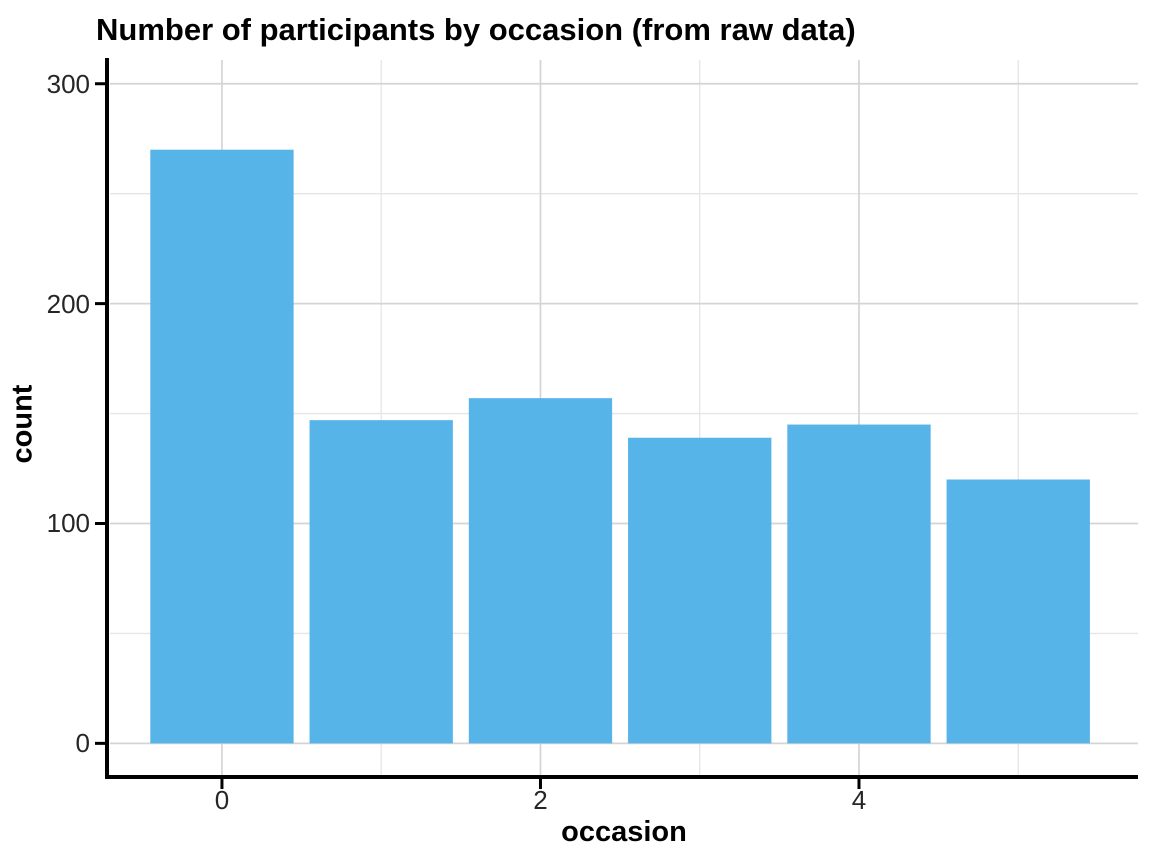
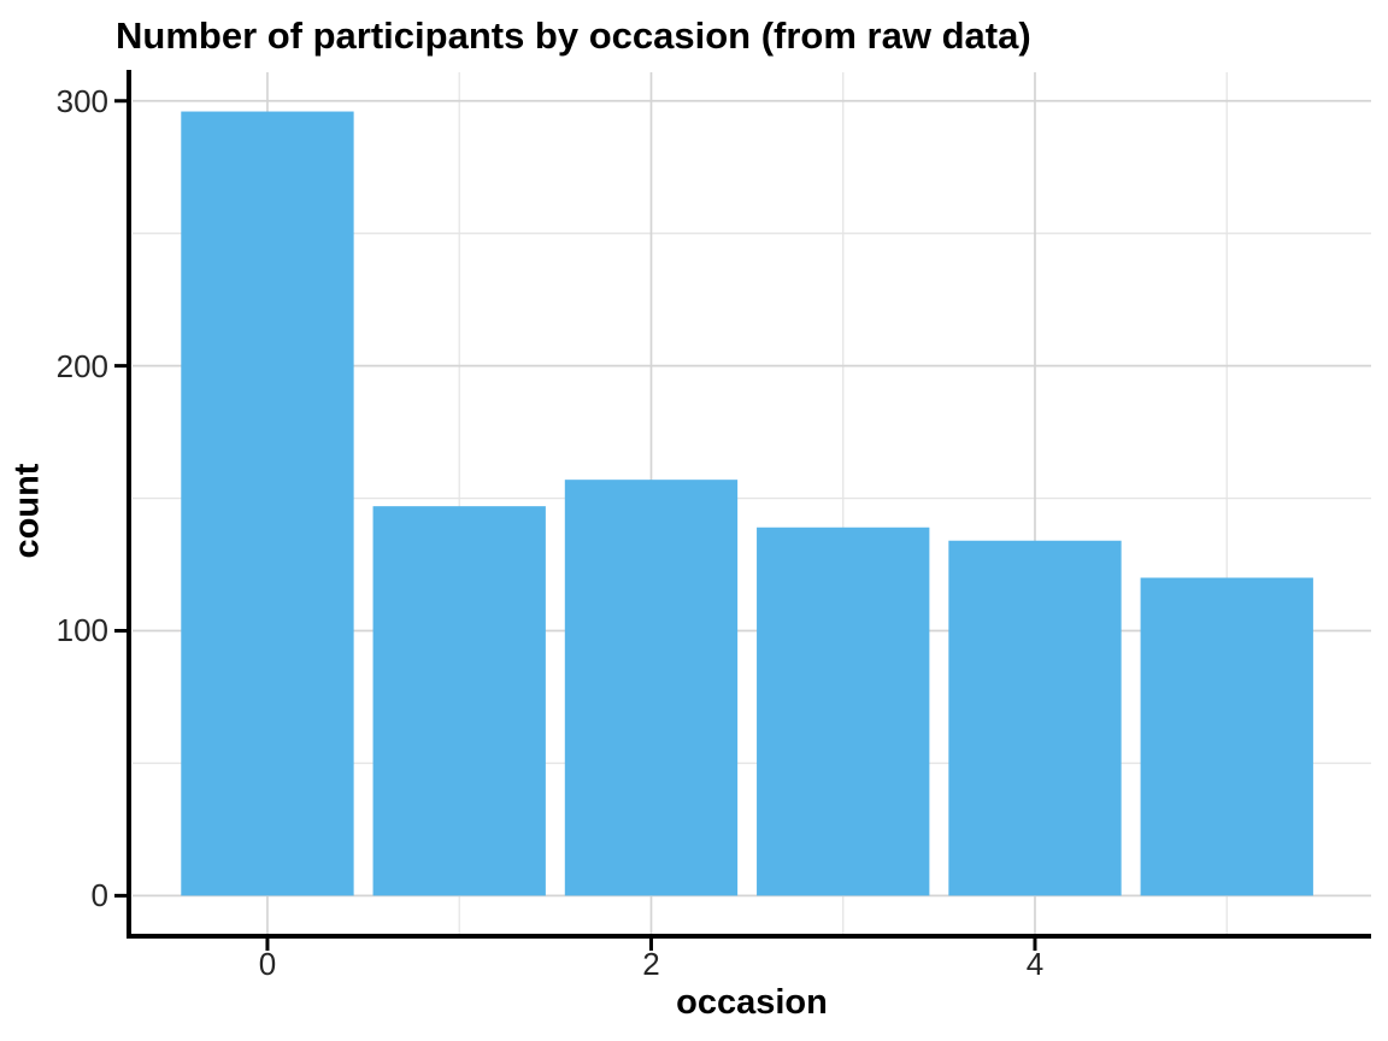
0: 270 -> 296
4: 145 -> 134
